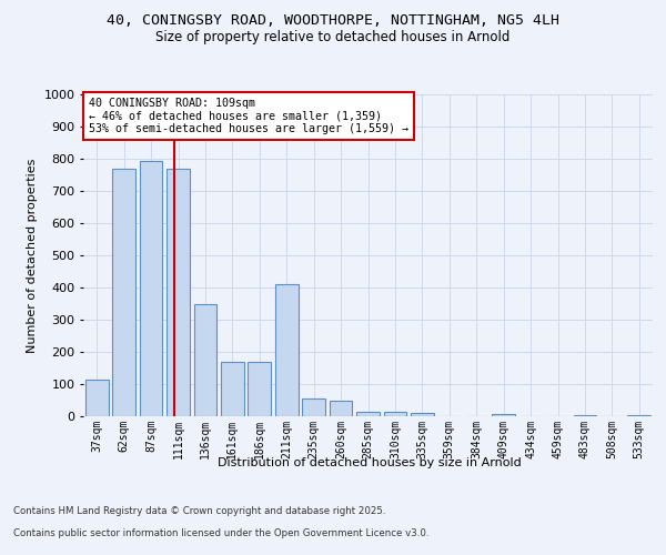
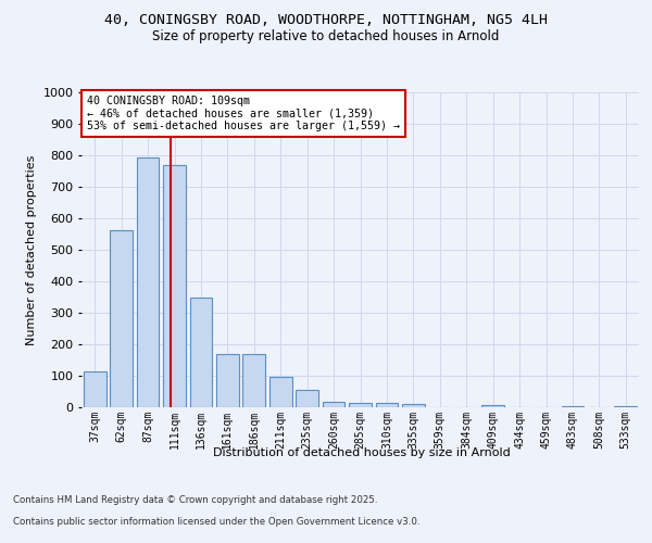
62sqm: 770 -> 562
211sqm: 410 -> 97
260sqm: 50 -> 18
